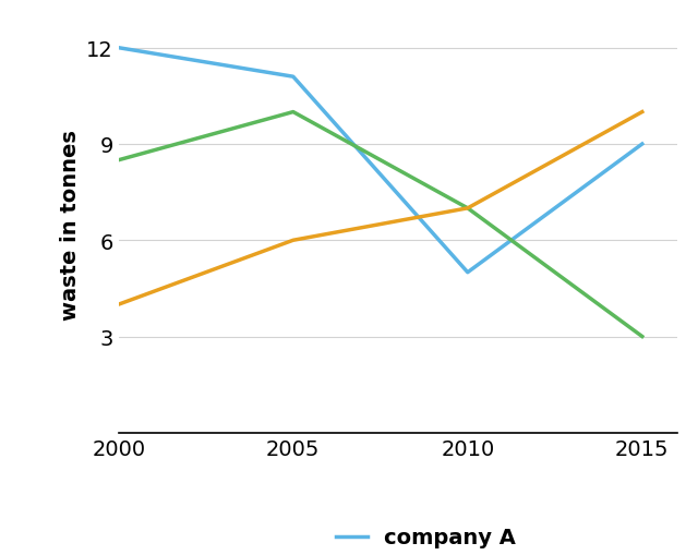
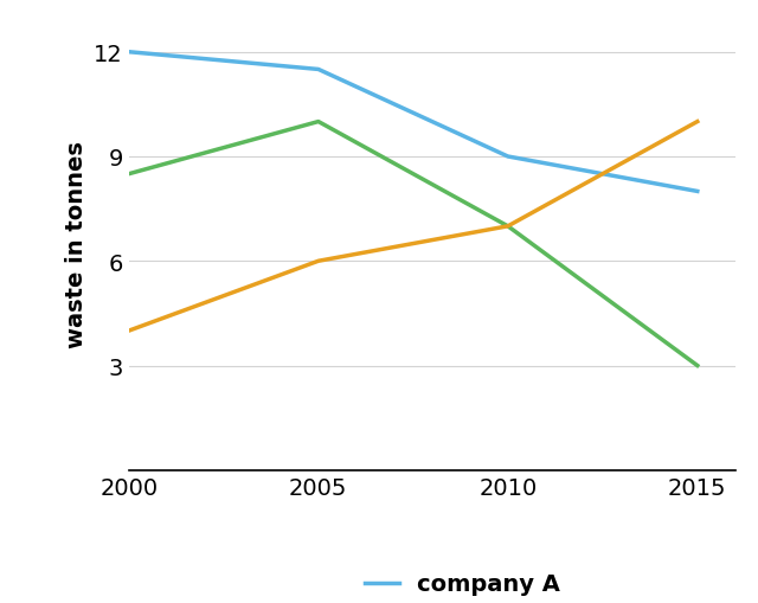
company A/2005: 11.1 -> 11.5
company A/2010: 5.0 -> 9.0
company A/2015: 9.0 -> 8.0
